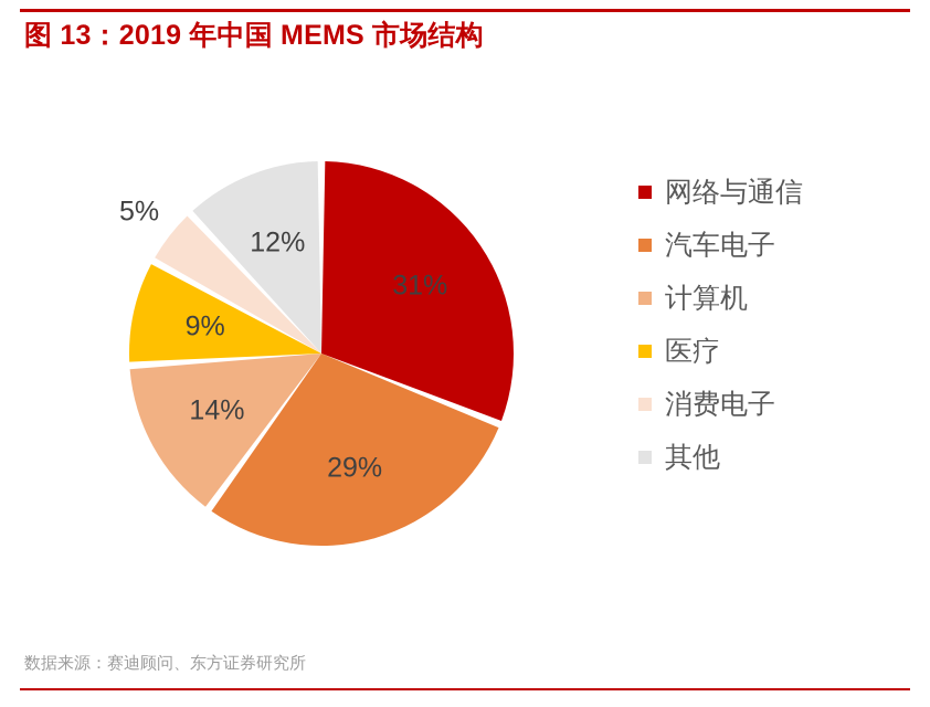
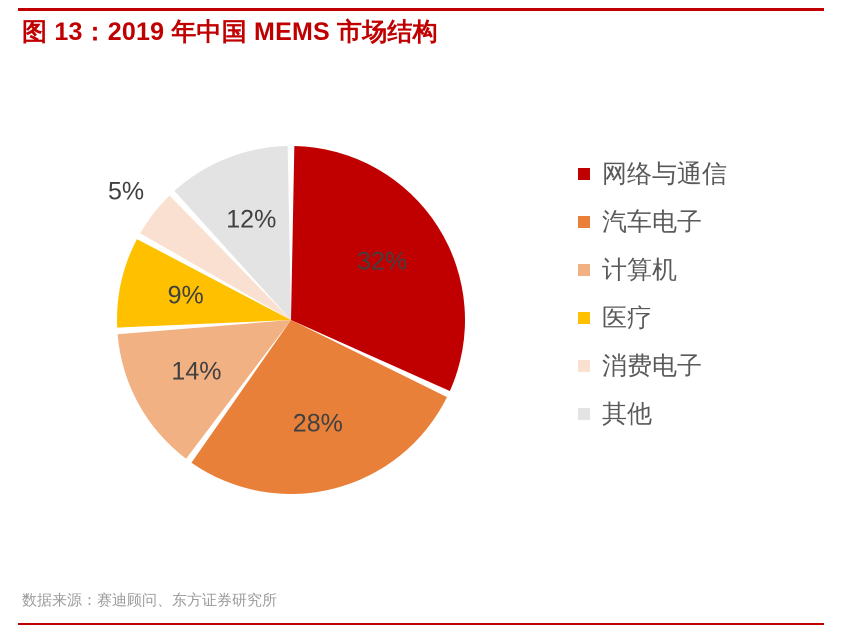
网络与通信: 31% -> 32%
汽车电子: 29% -> 28%
